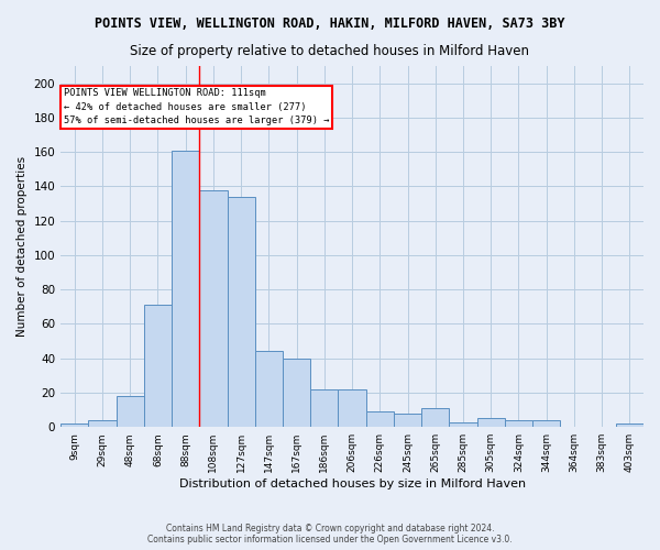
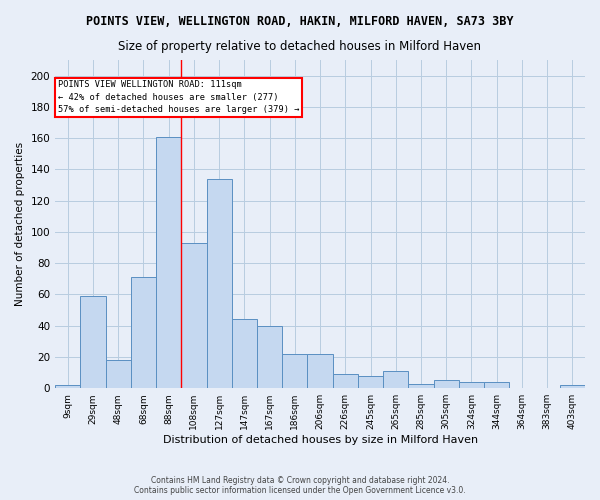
29sqm: 4 -> 59
108sqm: 138 -> 93
